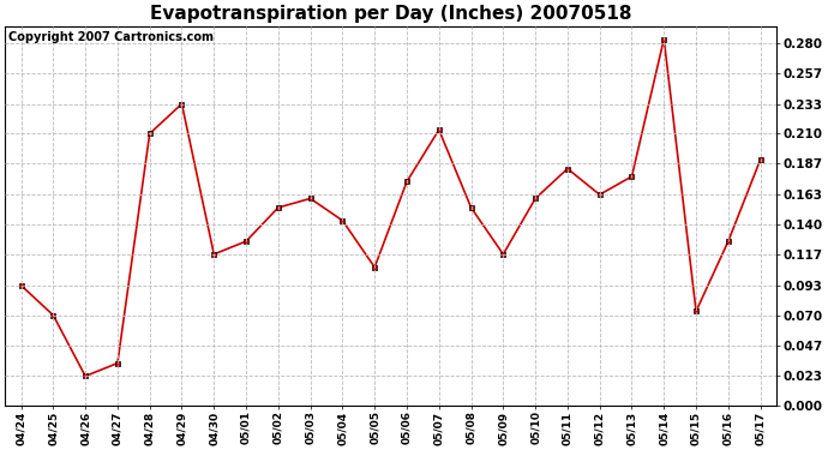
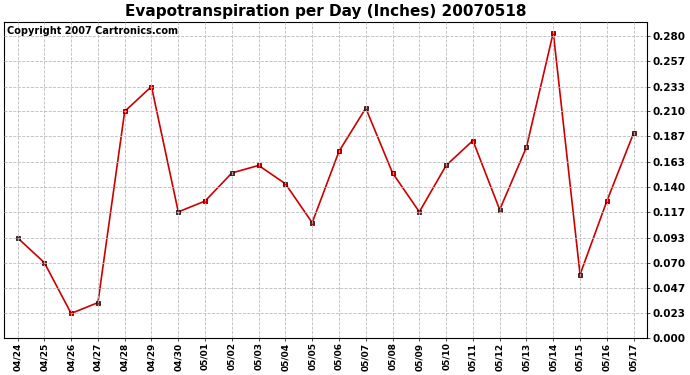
05/12: 0.163 -> 0.119
05/15: 0.073 -> 0.059
